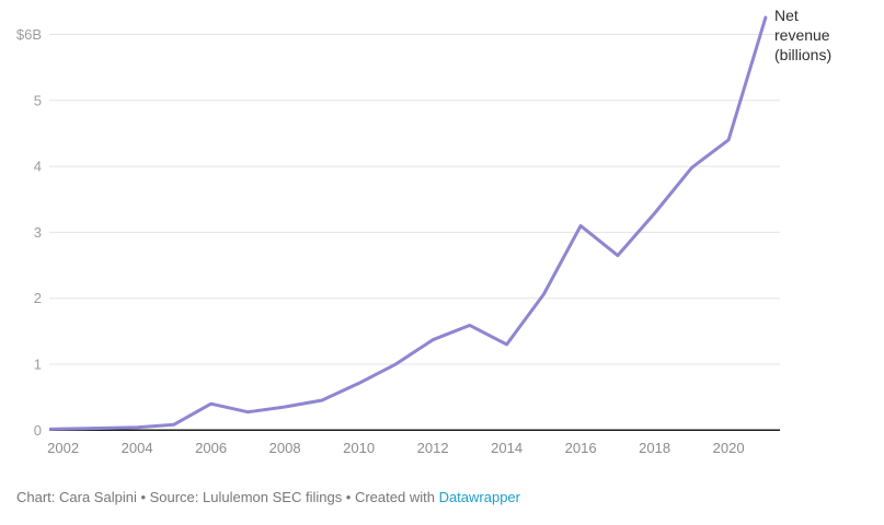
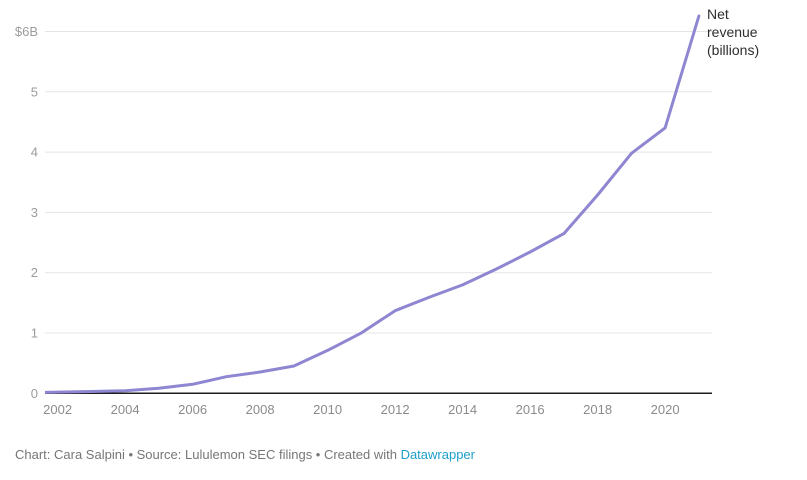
2006: $0.4B -> $0.1B
2014: $1.3B -> $1.8B
2016: $3.1B -> $2.3B
